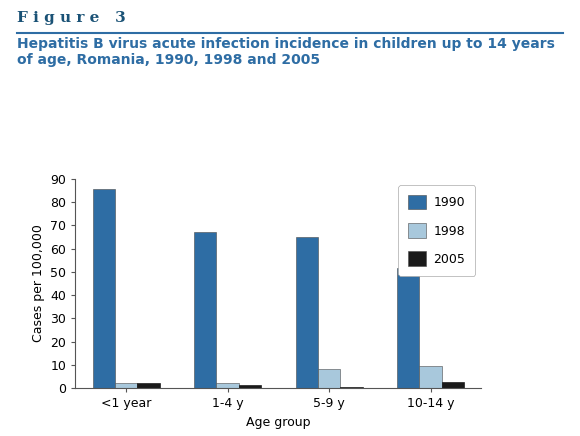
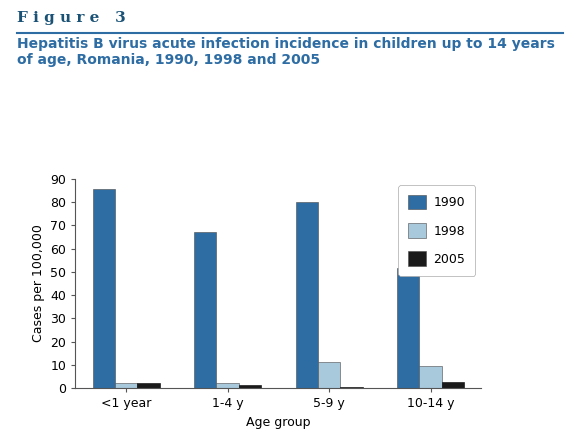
1990/5-9 y: 65.0 -> 80.0
1998/5-9 y: 8.0 -> 11.0
